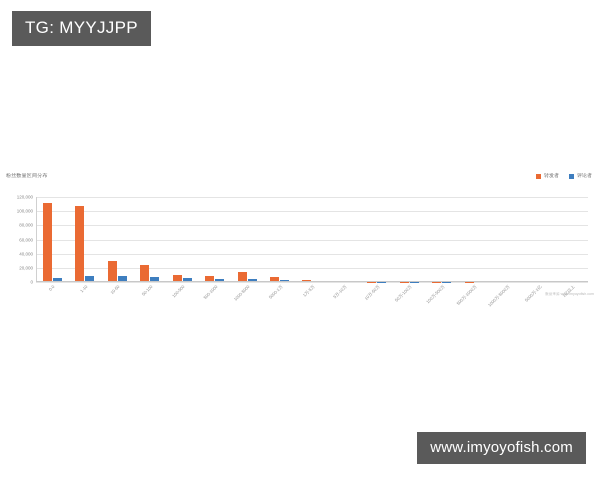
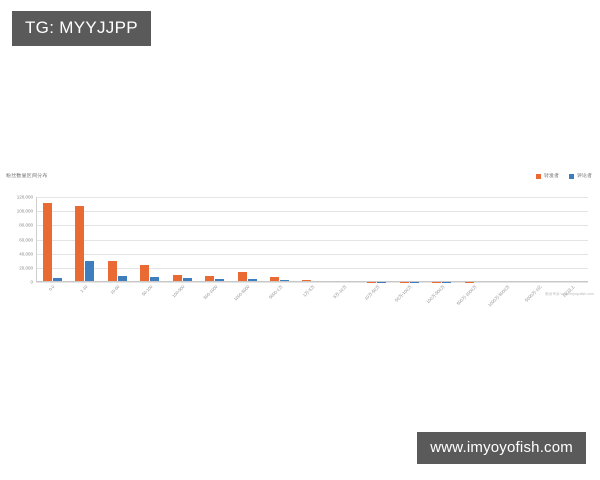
评论者/1-10: 10000 -> 30000
